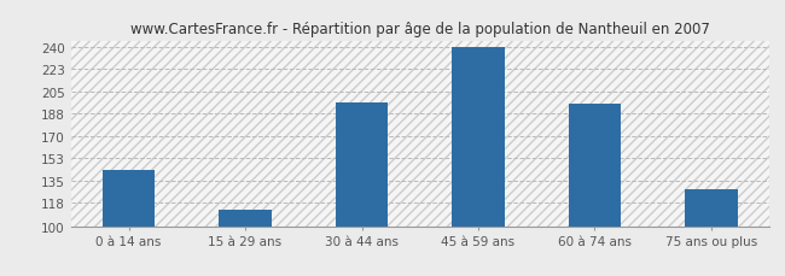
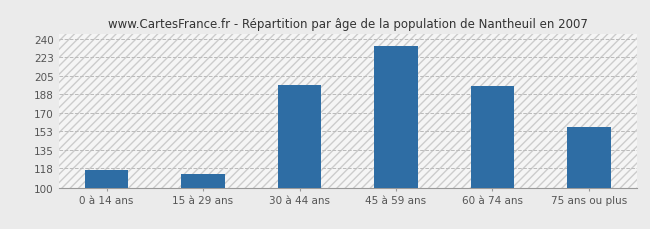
0 à 14 ans: 144 -> 117
45 à 59 ans: 240 -> 233
75 ans ou plus: 129 -> 157
